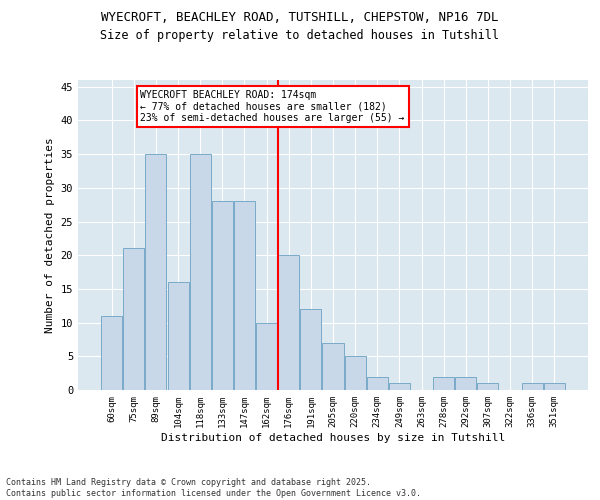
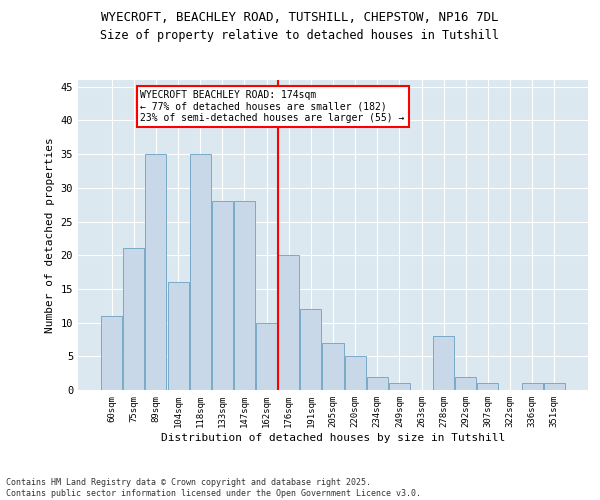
278sqm: 2 -> 8
